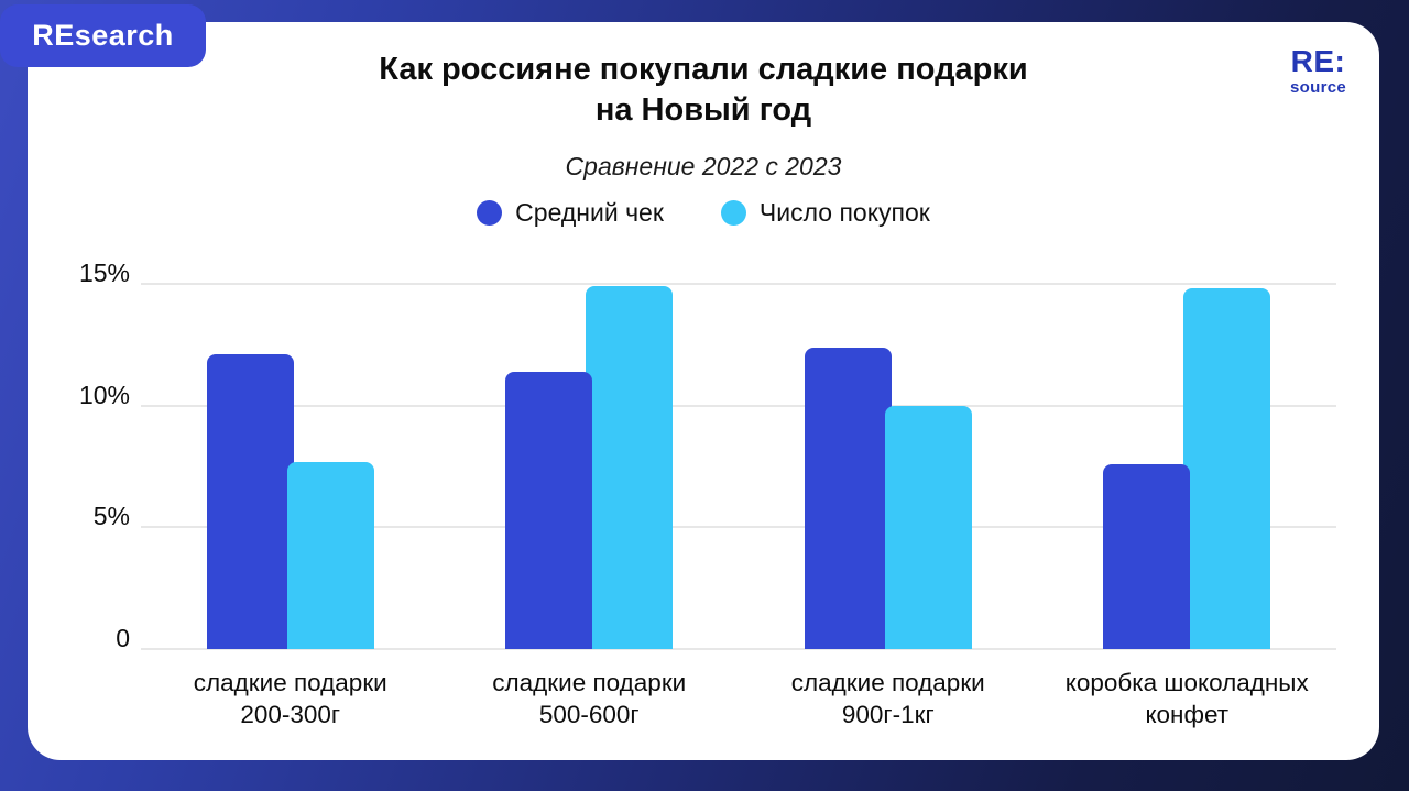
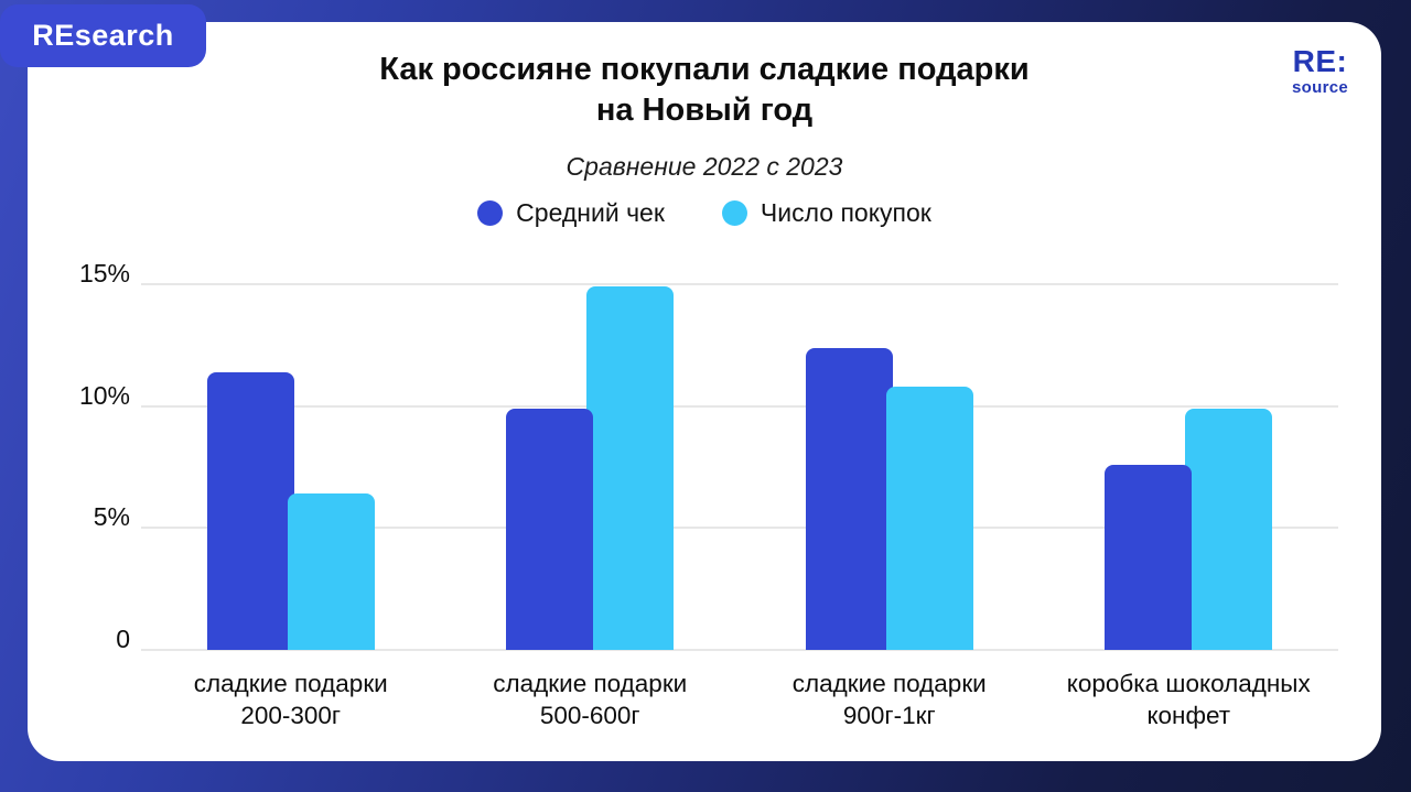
Средний чек/сладкие подарки 200-300г: 12.1% -> 11.4%
Число покупок/сладкие подарки 200-300г: 7.7% -> 6.4%
Средний чек/сладкие подарки 500-600г: 11.4% -> 9.9%
Число покупок/сладкие подарки 900г-1кг: 10.0% -> 10.8%
Число покупок/коробка шоколадных конфет: 14.8% -> 9.9%
